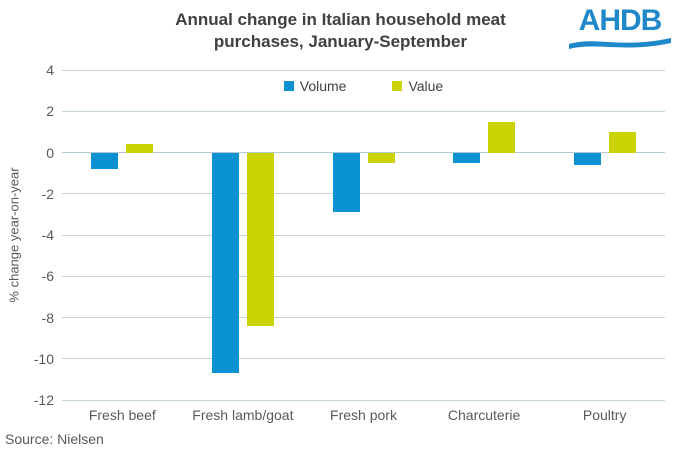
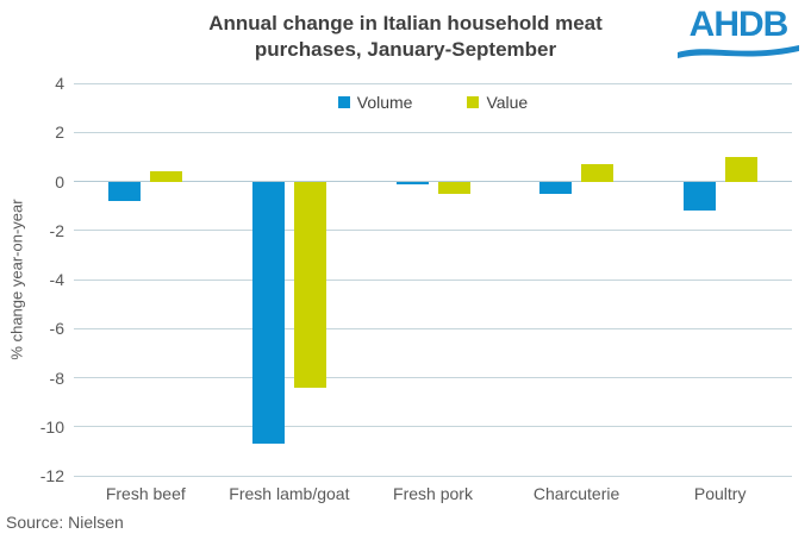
Volume/Fresh pork: -2.9 -> -0.1
Value/Charcuterie: 1.5 -> 0.7
Volume/Poultry: -0.6 -> -1.2
